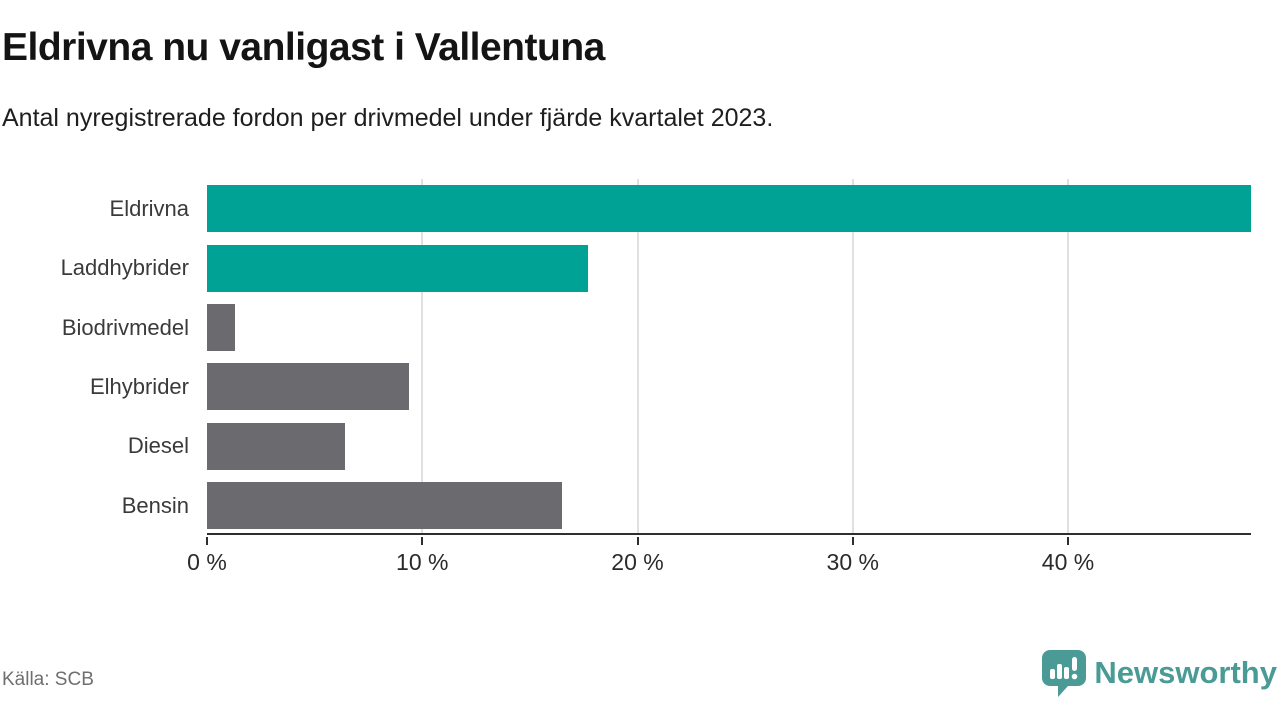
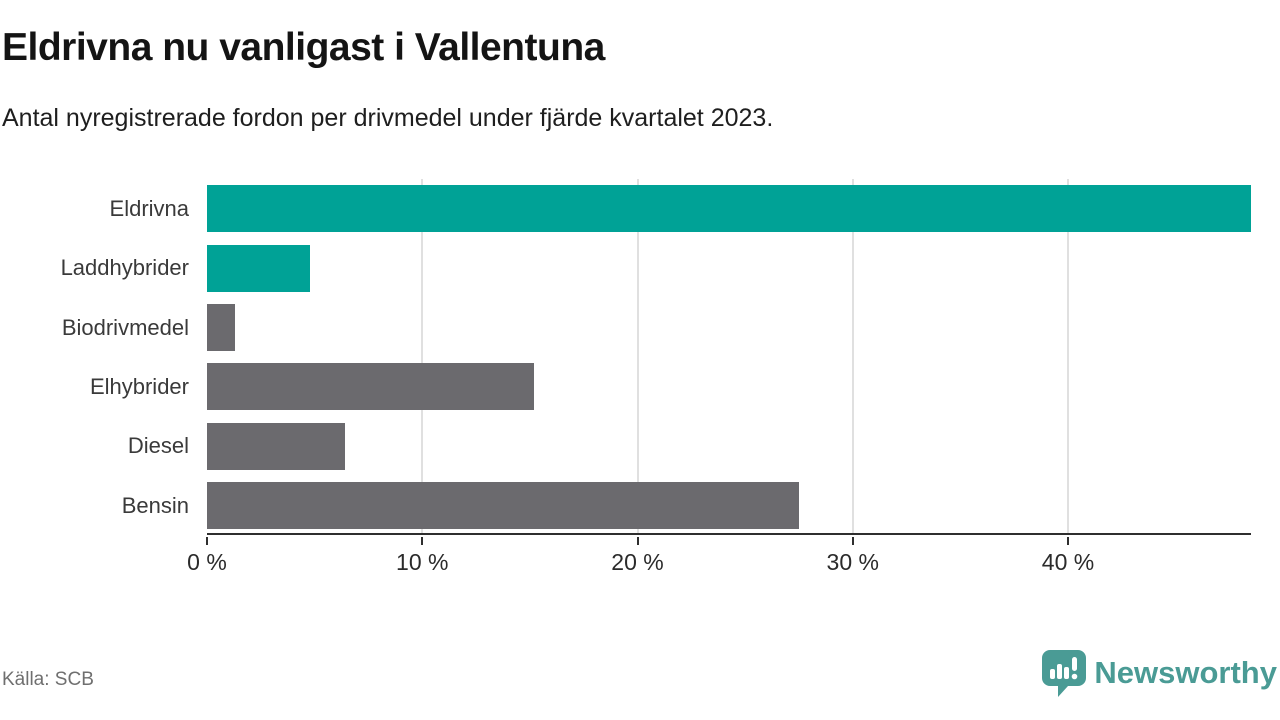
Laddhybrider: 17.7% -> 4.8%
Elhybrider: 9.4% -> 15.2%
Bensin: 16.5% -> 27.5%
